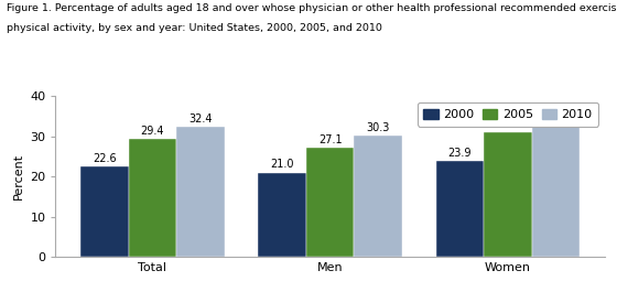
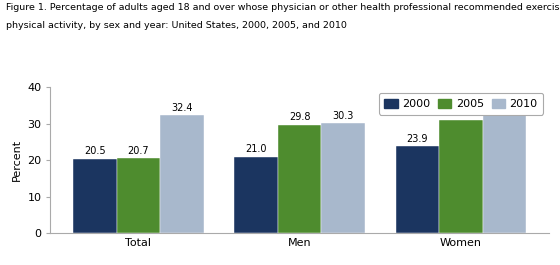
2000/Total: 22.6 -> 20.5
2005/Total: 29.4 -> 20.7
2005/Men: 27.1 -> 29.8
